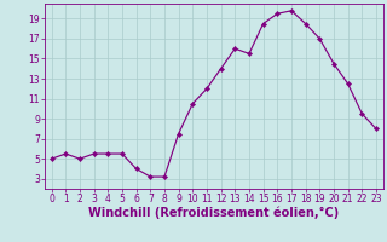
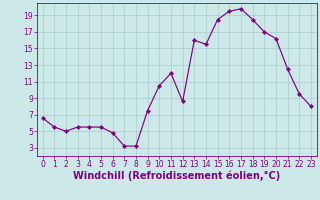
0: 5.0 -> 6.6
6: 4.0 -> 4.8
12: 14.0 -> 8.6
20: 14.5 -> 16.2
